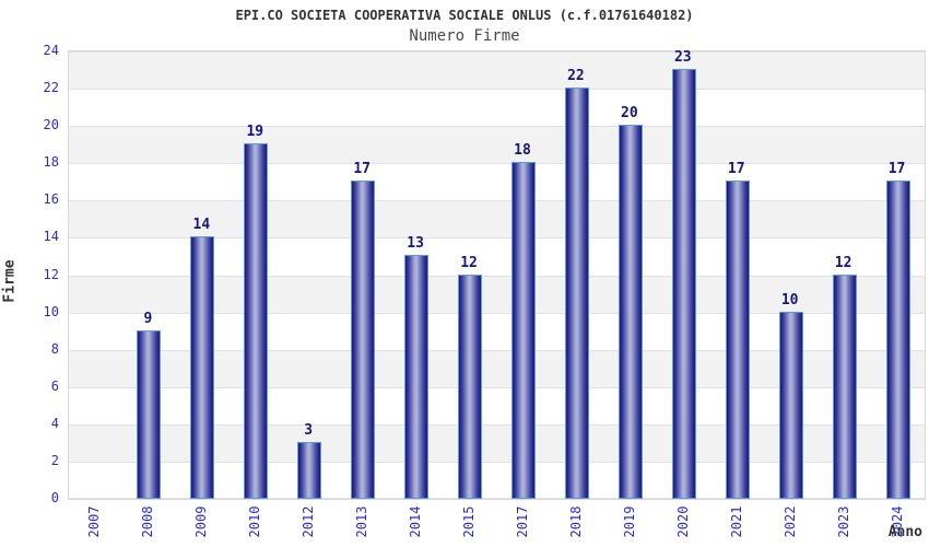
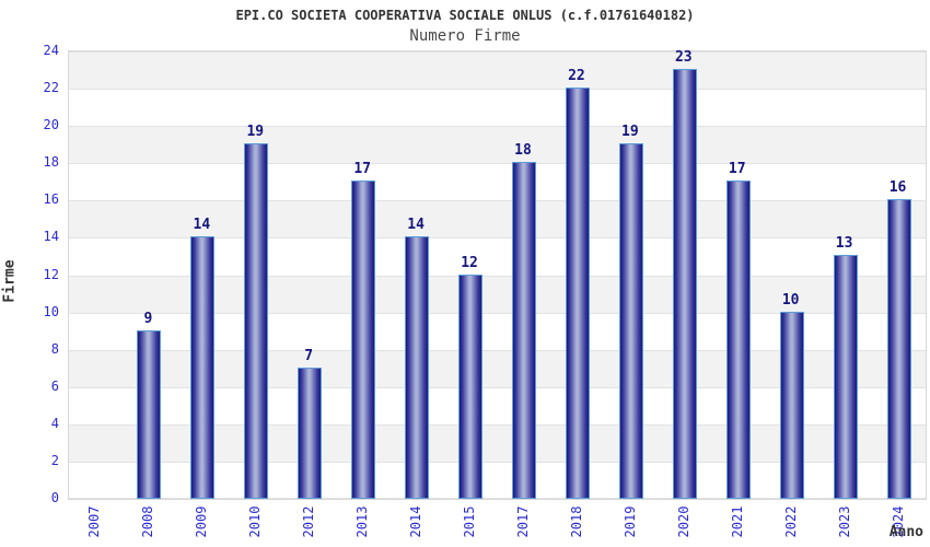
2012: 3 -> 7
2014: 13 -> 14
2019: 20 -> 19
2023: 12 -> 13
2024: 17 -> 16
